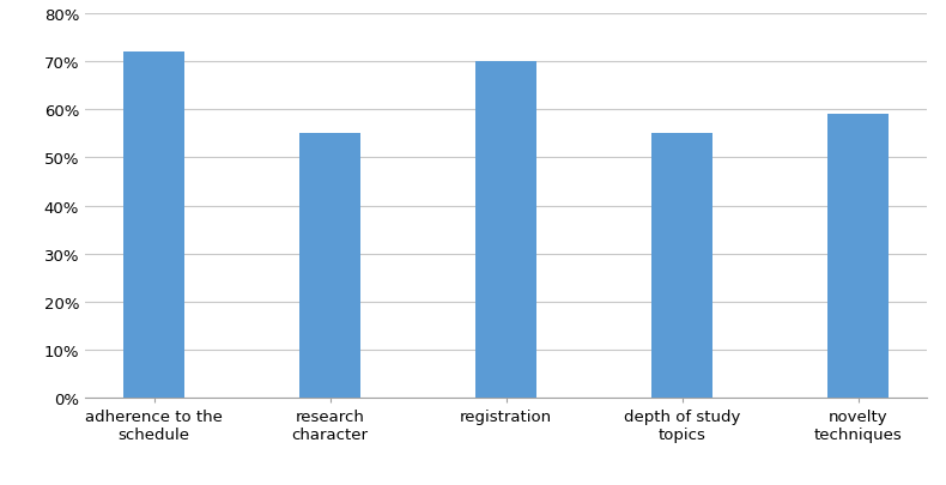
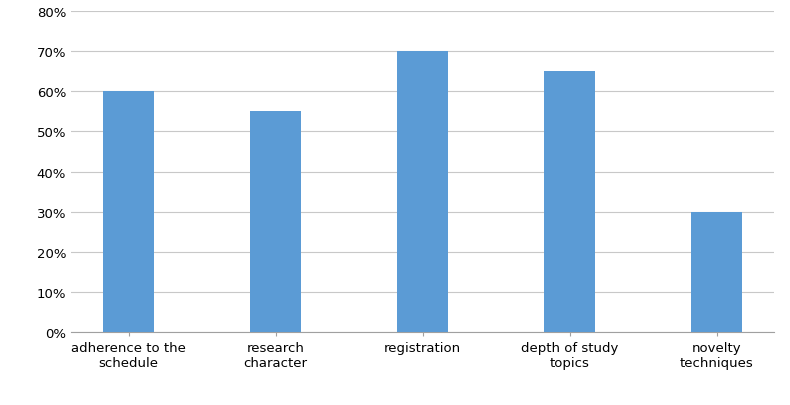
adherence to the schedule: 72% -> 60%
depth of study topics: 55% -> 65%
novelty techniques: 59% -> 30%
